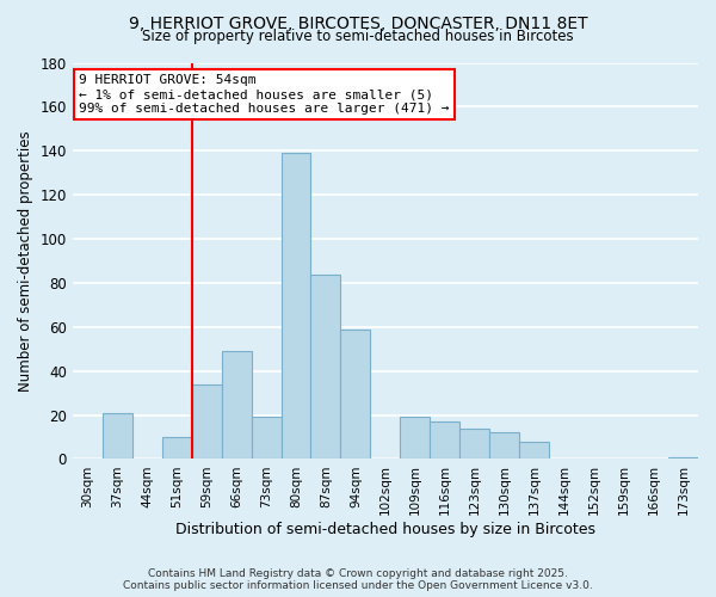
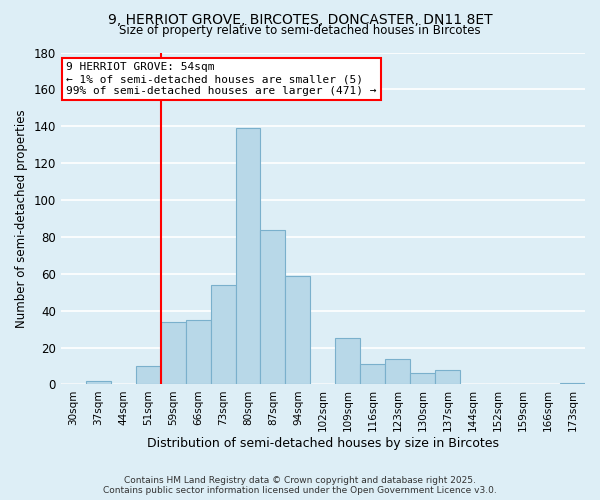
37sqm: 21 -> 2
66sqm: 49 -> 35
73sqm: 19 -> 54
109sqm: 19 -> 25
116sqm: 17 -> 11
130sqm: 12 -> 6
